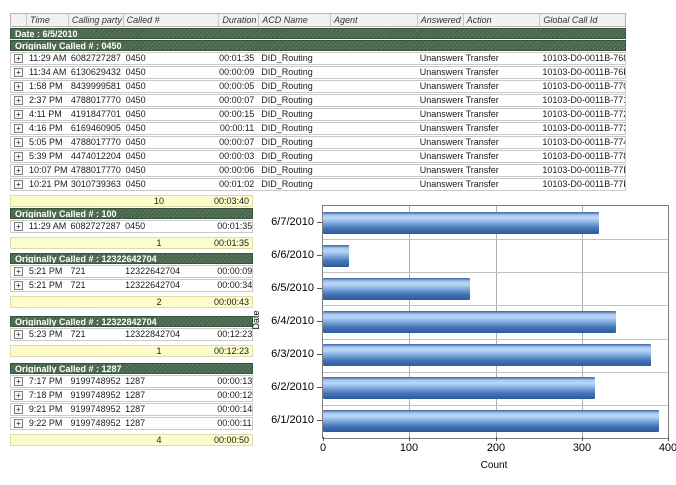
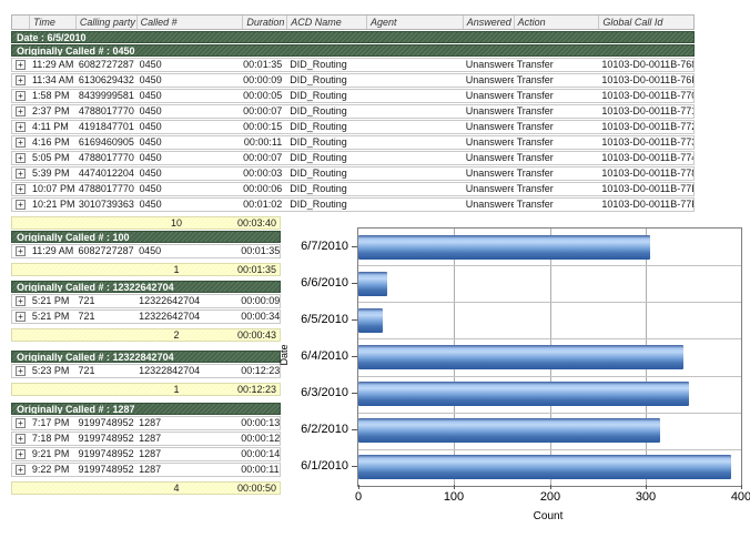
6/7/2010: 320 -> 300
6/5/2010: 170 -> 20
6/3/2010: 380 -> 340
